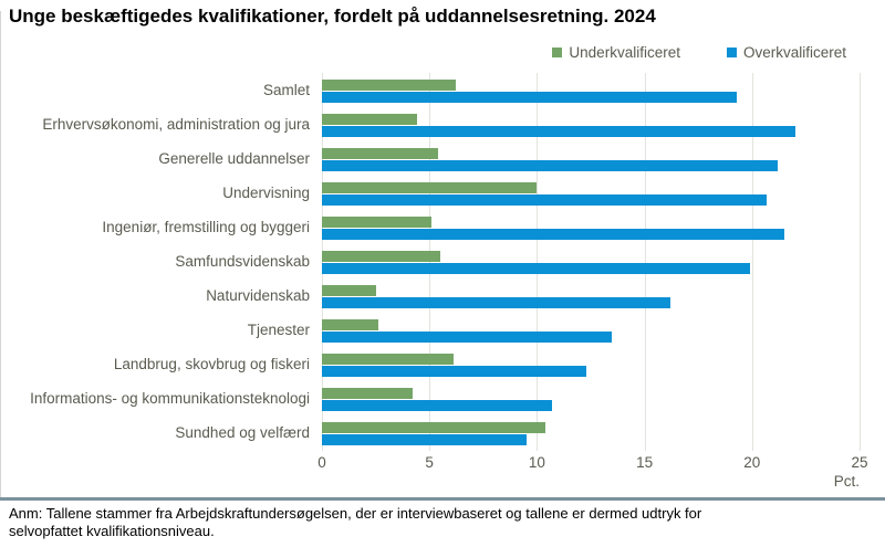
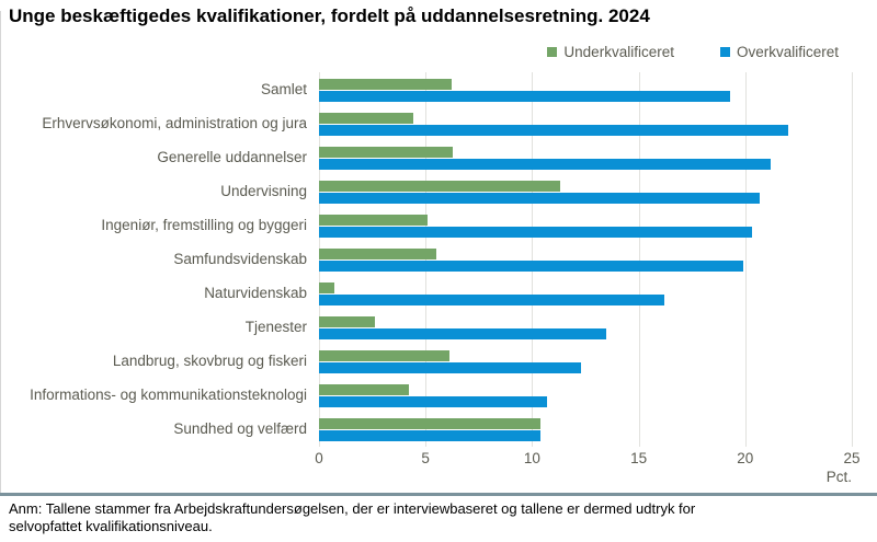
Underkvalificeret/Generelle uddannelser: 5.4 -> 6.3
Underkvalificeret/Undervisning: 10.0 -> 11.3
Overkvalificeret/Ingeniør, fremstilling og byggeri: 21.5 -> 20.3
Underkvalificeret/Naturvidenskab: 2.5 -> 0.7
Overkvalificeret/Sundhed og velfærd: 9.5 -> 10.4
